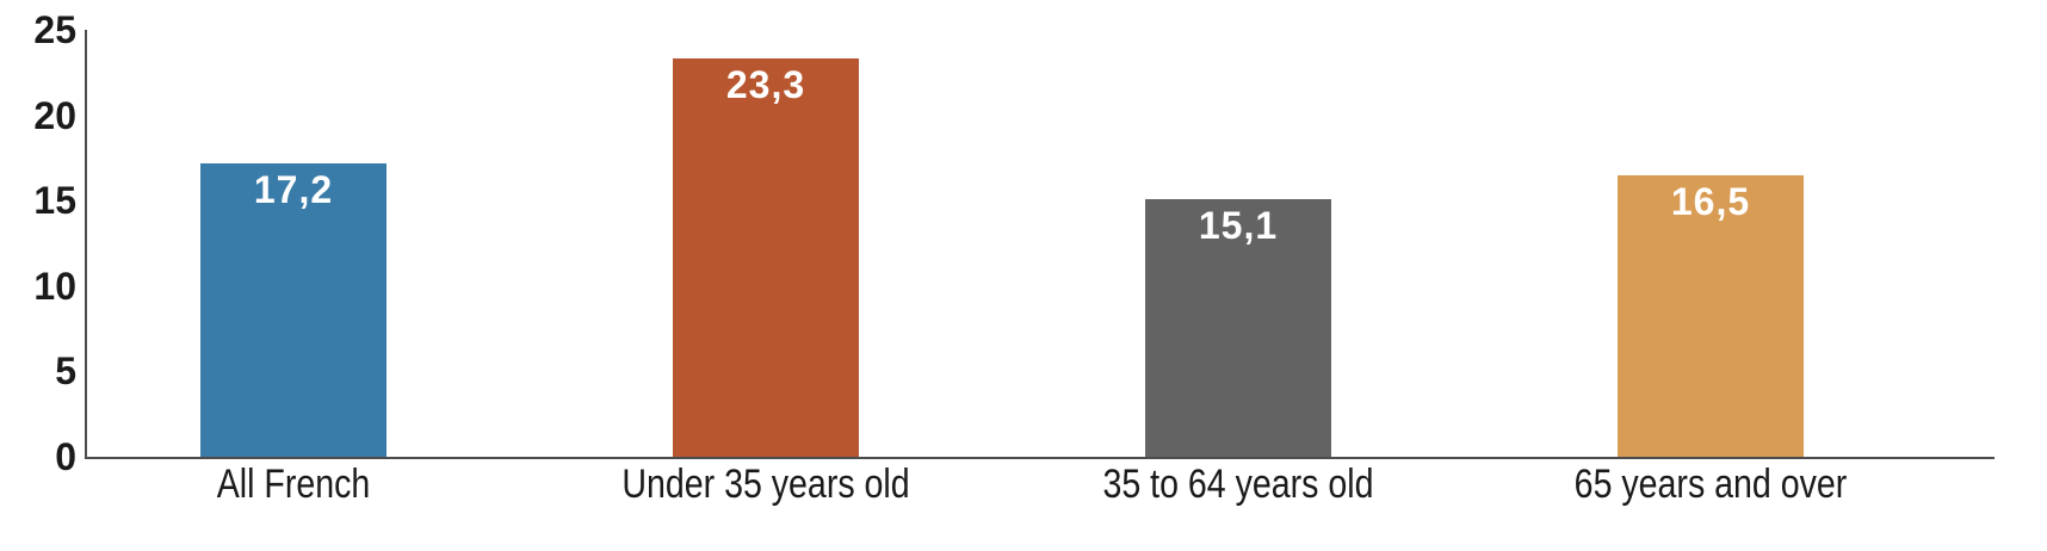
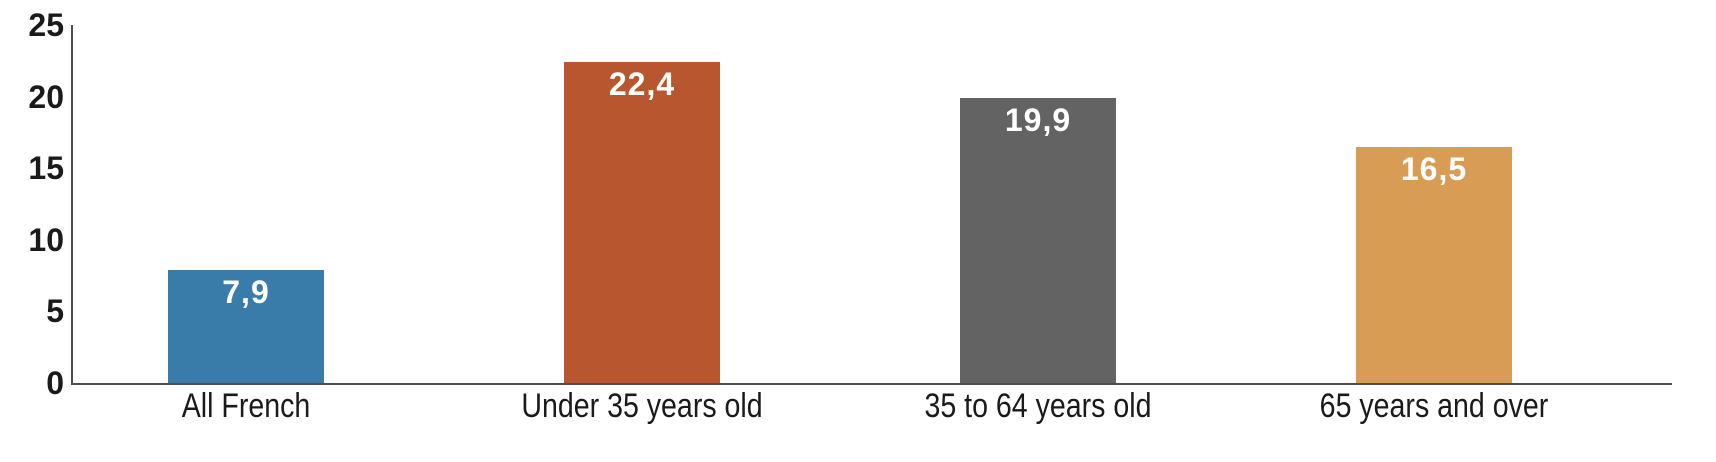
All French: 17,2 -> 7,9
Under 35 years old: 23,3 -> 22,4
35 to 64 years old: 15,1 -> 19,9
